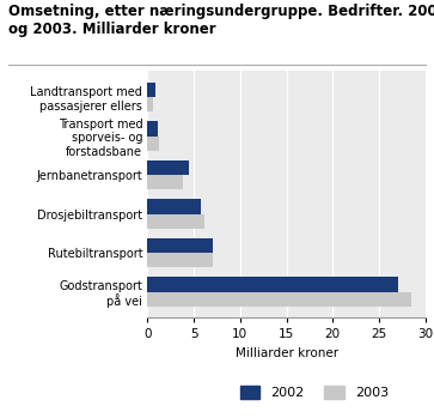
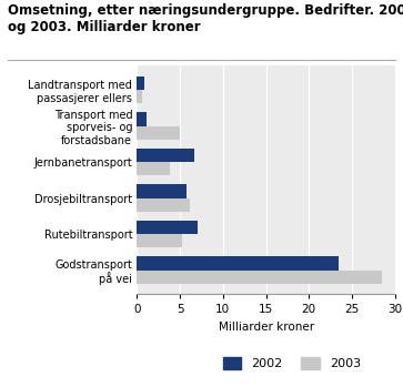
2003/Transport med sporveis- og forstadsbane: 1.2 -> 5.0
2002/Jernbanetransport: 4.5 -> 6.6
2003/Rutebiltransport: 7.0 -> 5.2
2002/Godstransport på vei: 27.0 -> 23.4
